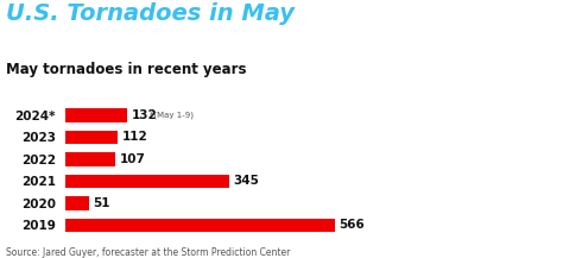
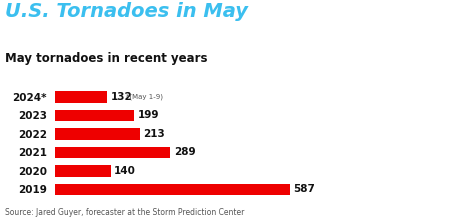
2023: 112 -> 199
2022: 107 -> 213
2021: 345 -> 289
2020: 51 -> 140
2019: 566 -> 587
